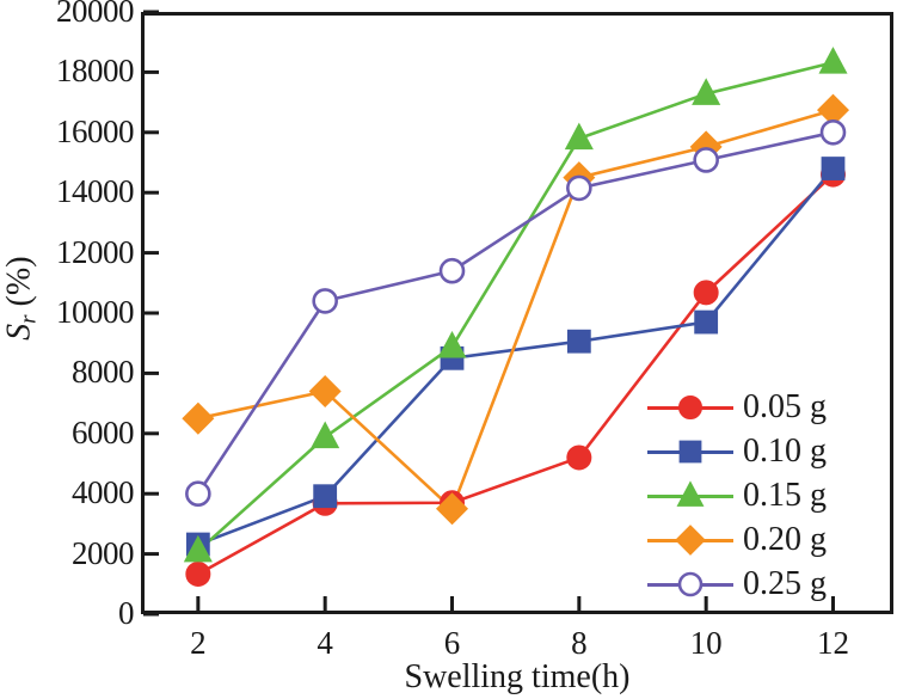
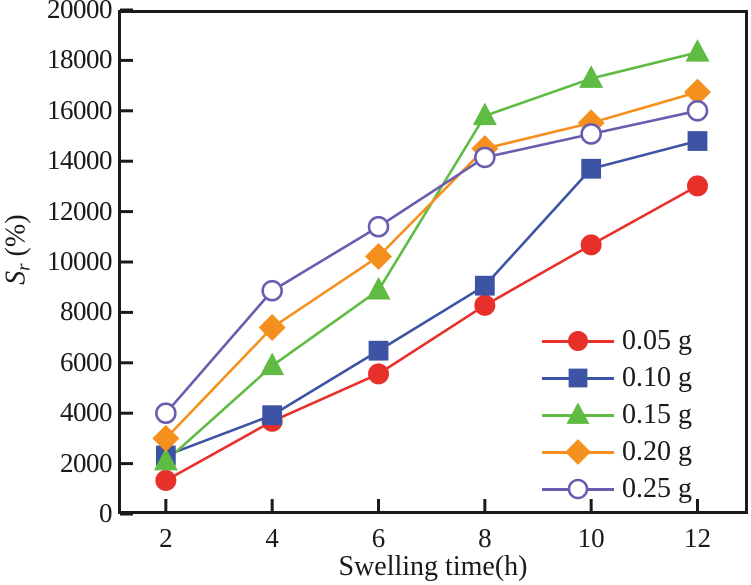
0.20 g/2: 6500 -> 3000
0.25 g/4: 10400 -> 8900
0.05 g/6: 3700 -> 5600
0.10 g/6: 8500 -> 6500
0.20 g/6: 3500 -> 10200
0.05 g/8: 5200 -> 8300
0.10 g/10: 9700 -> 13700
0.05 g/12: 14600 -> 13000
